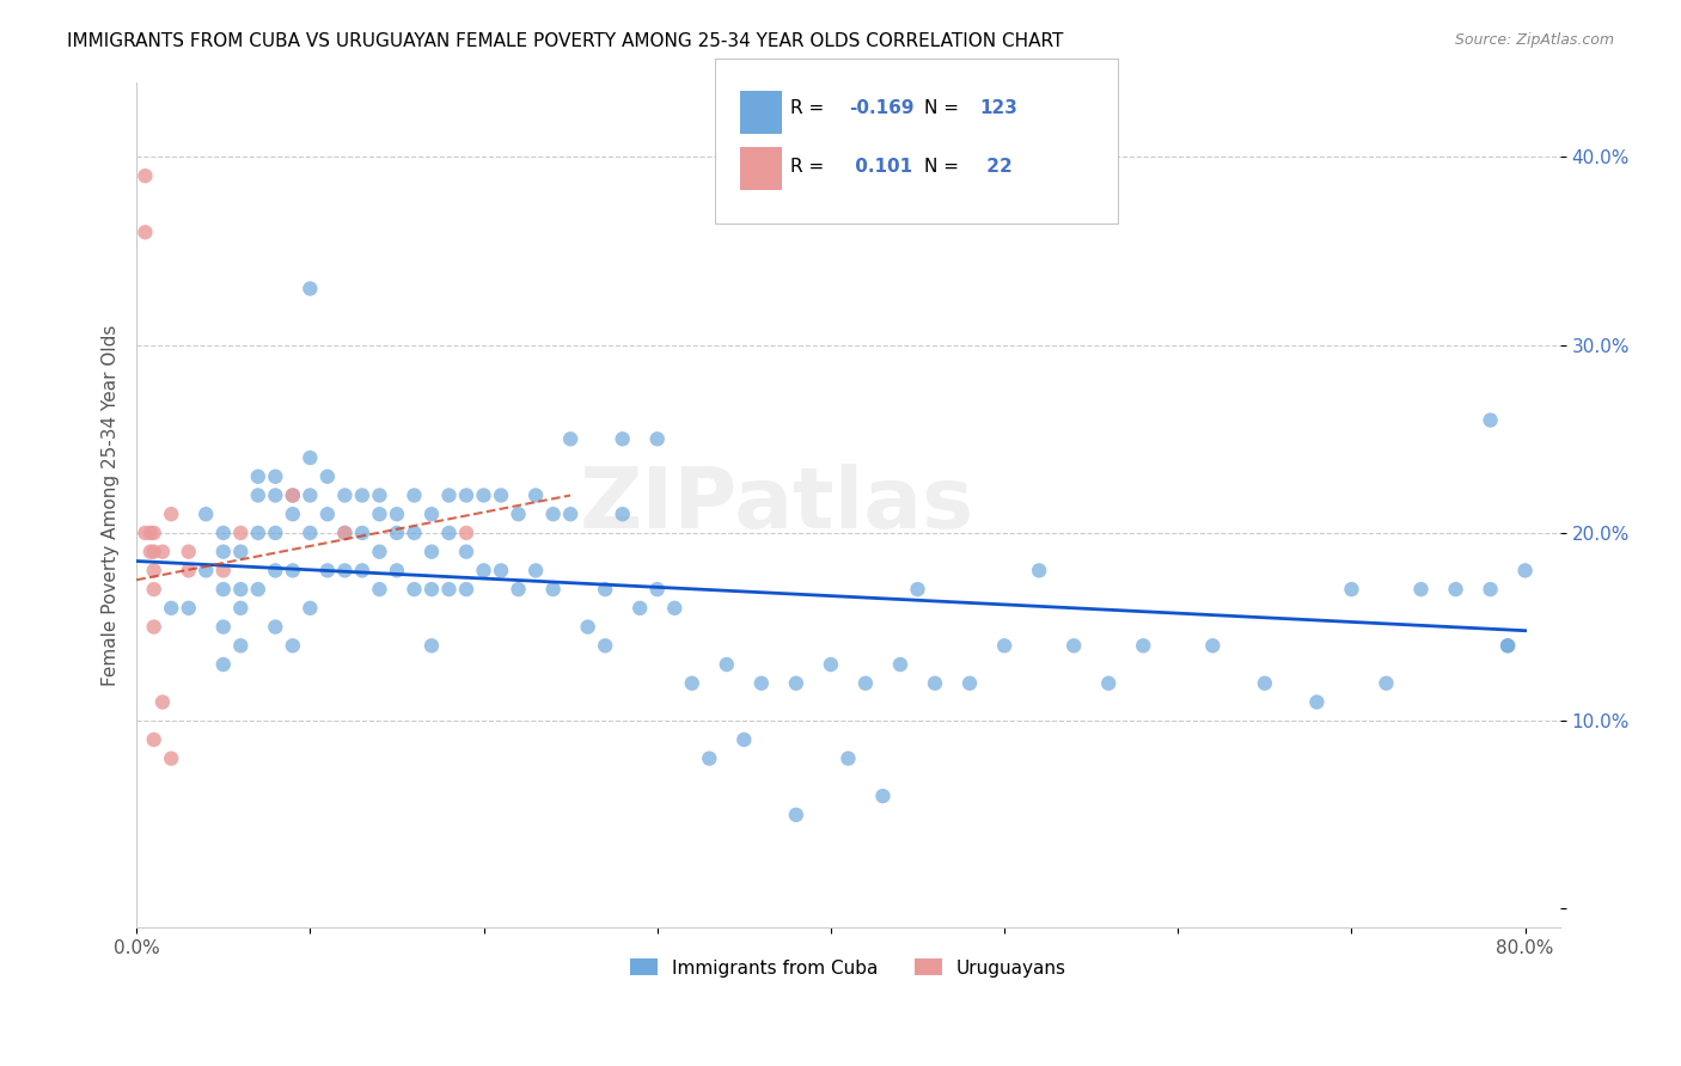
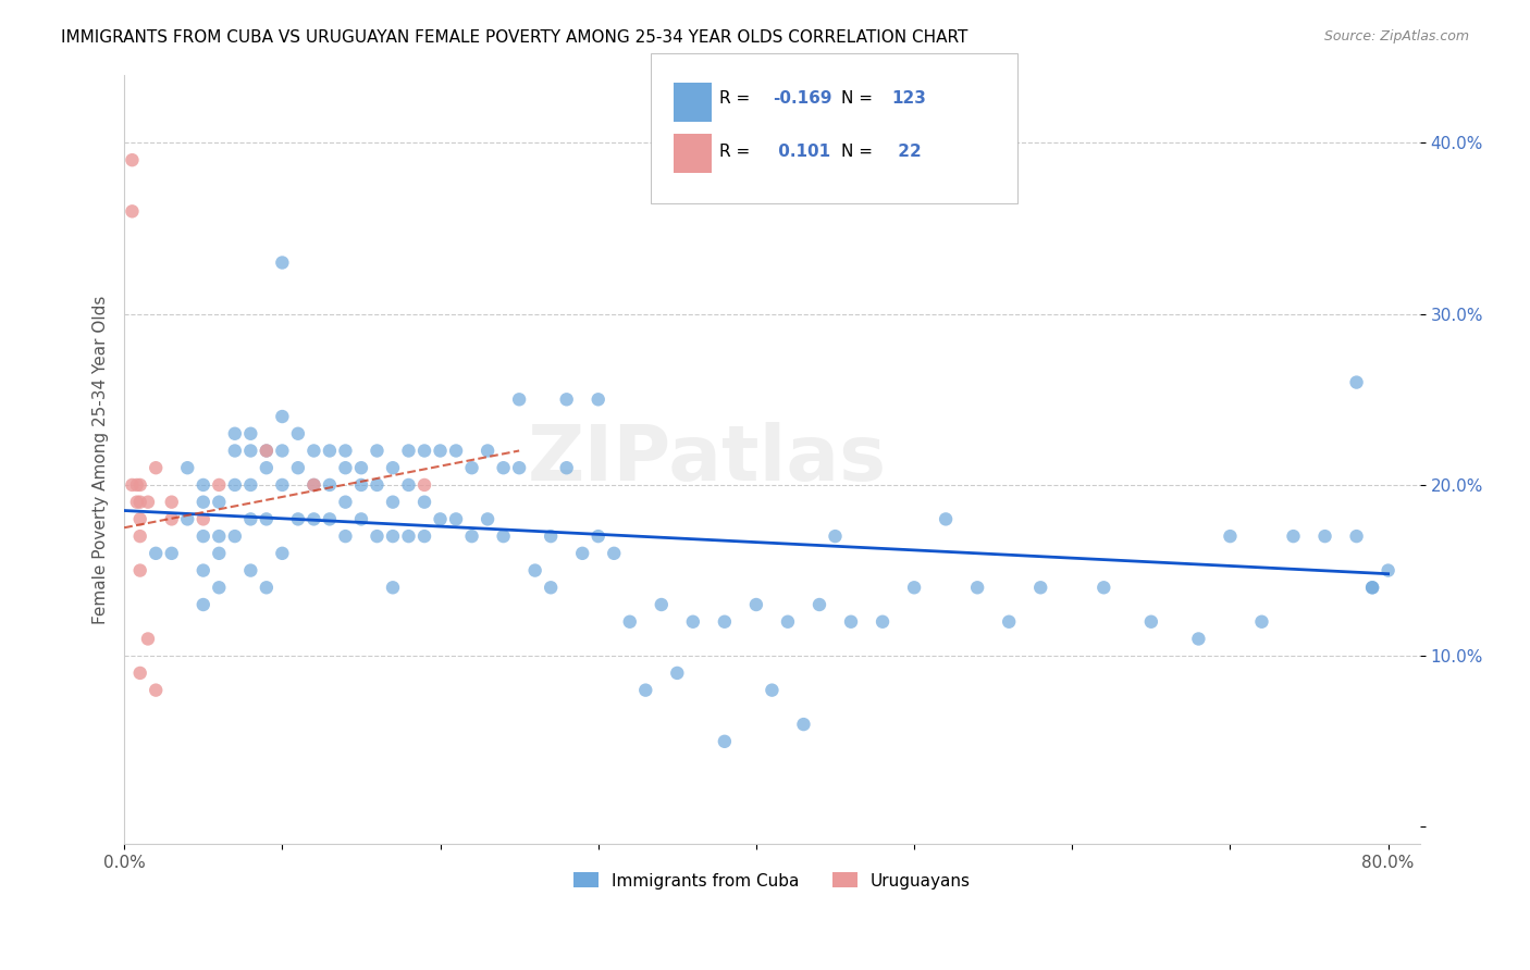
Immigrants from Cuba/80.0%: 18% -> 15%
